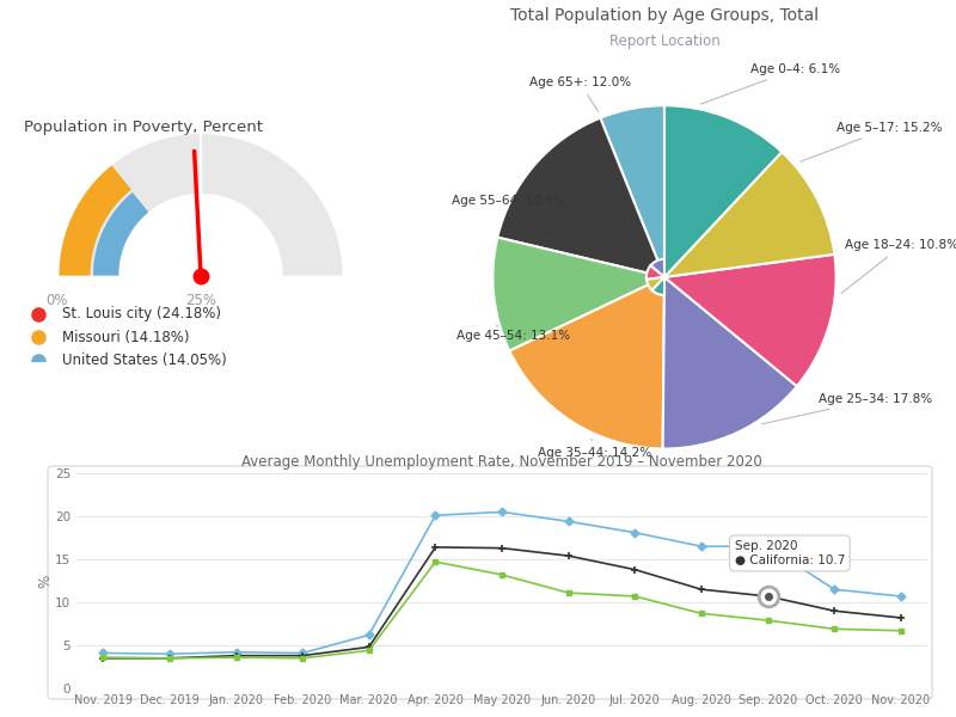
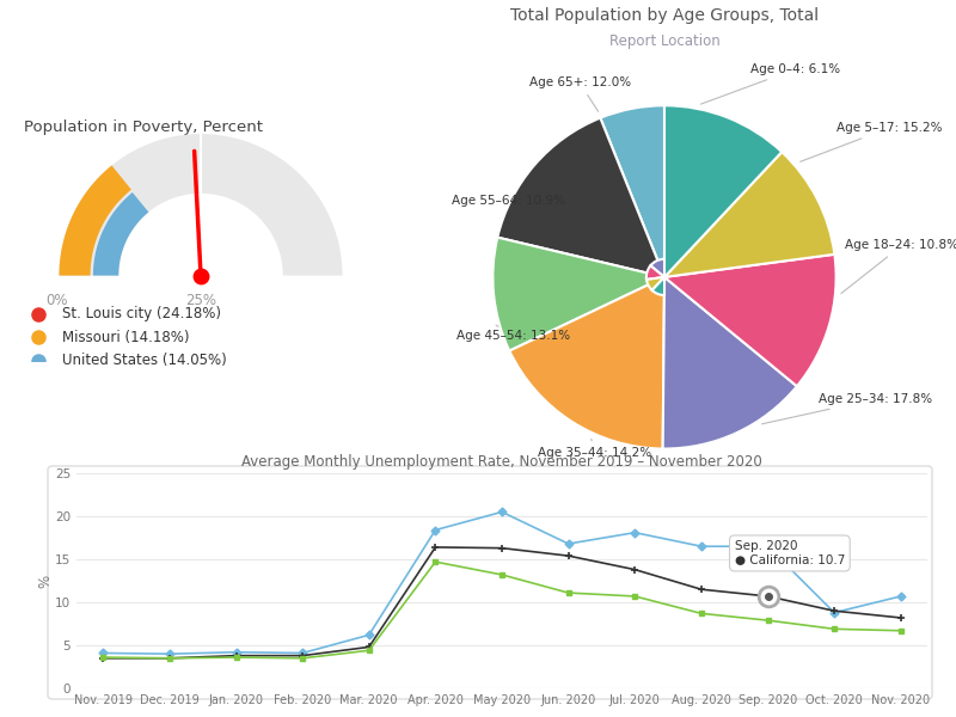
Report Location/Apr. 2020: 20.1 -> 18.4
Report Location/Jun. 2020: 19.4 -> 16.8
Report Location/Oct. 2020: 11.5 -> 8.8
